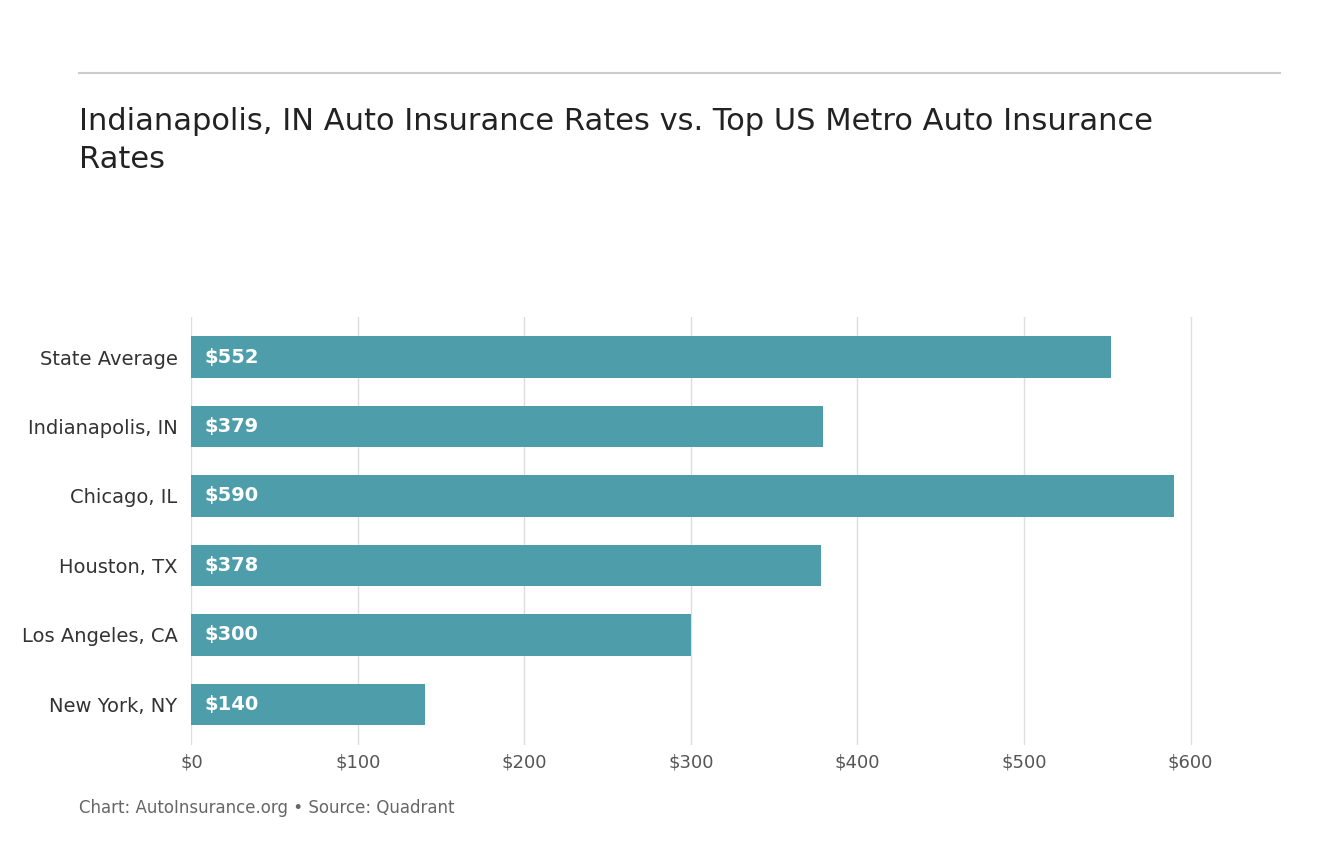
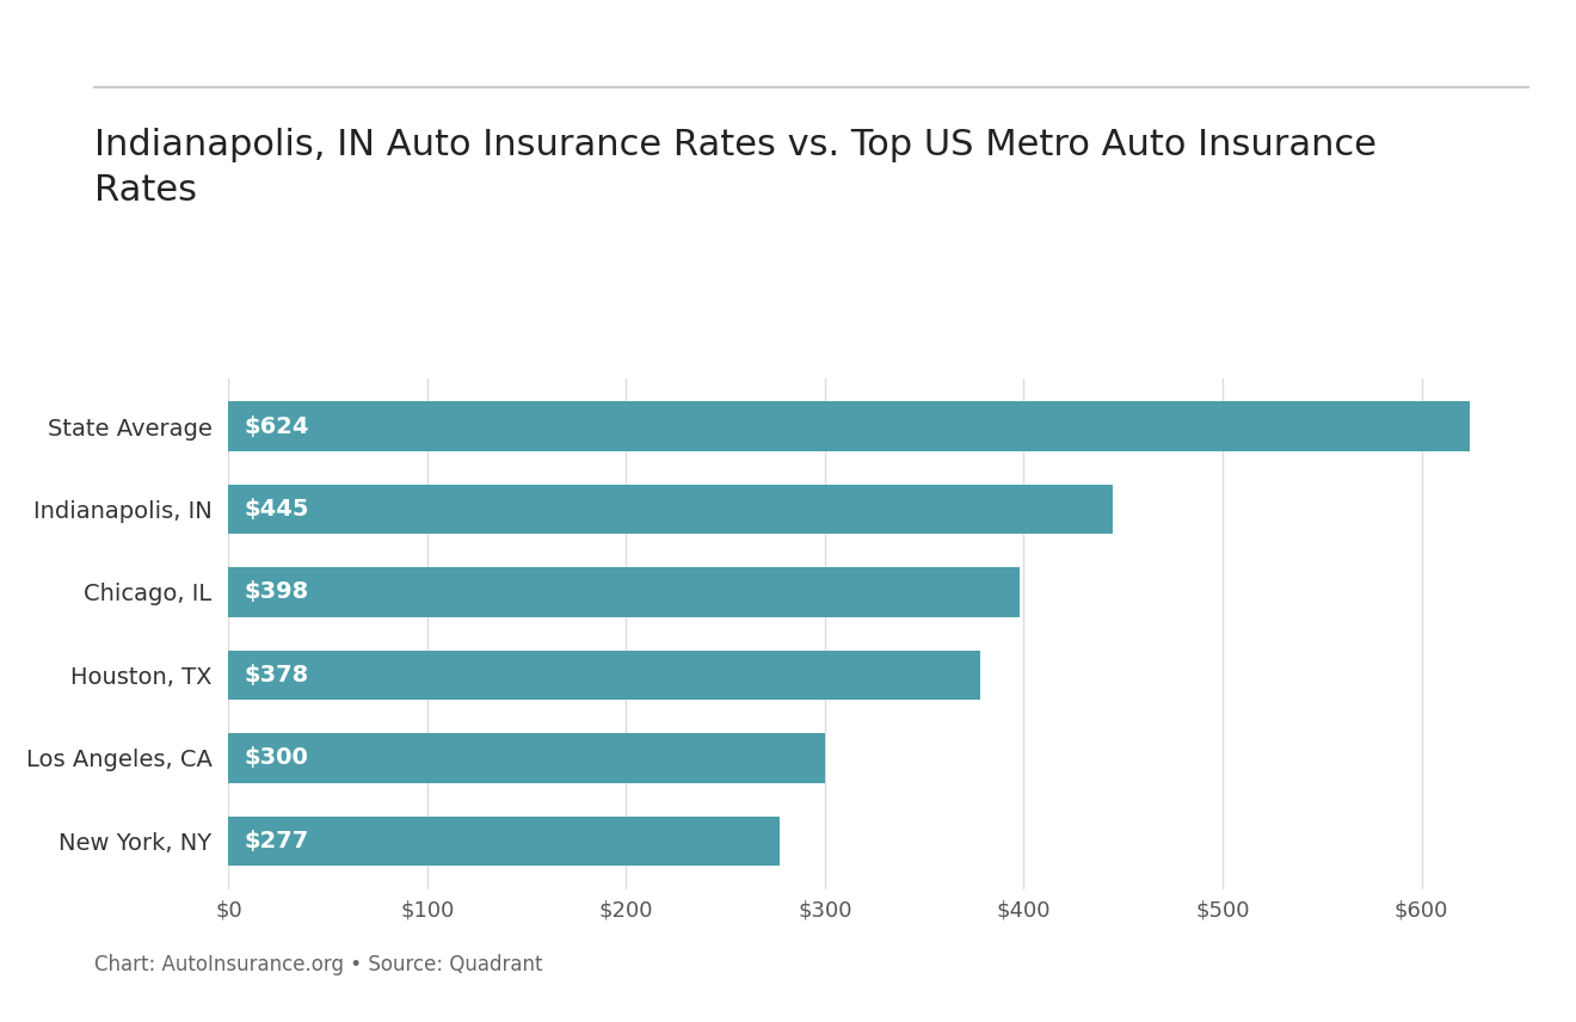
State Average: $552 -> $624
Indianapolis, IN: $379 -> $445
Chicago, IL: $590 -> $398
New York, NY: $140 -> $277
